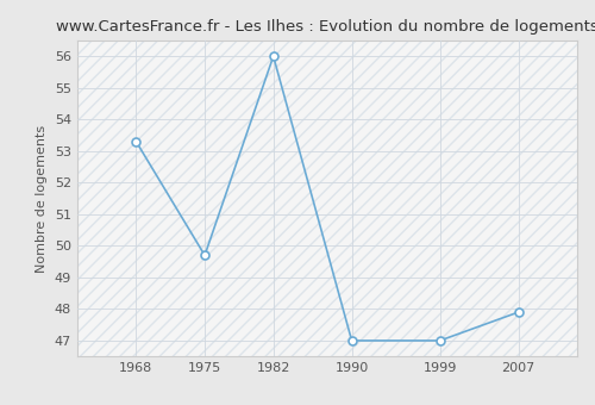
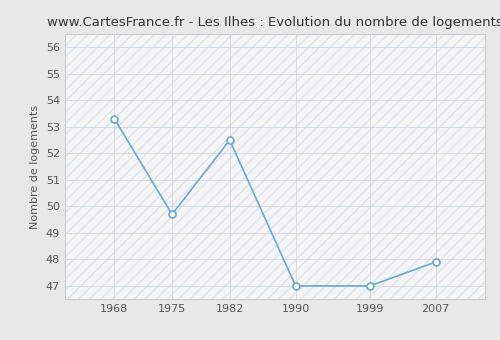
1982: 56.0 -> 52.5
